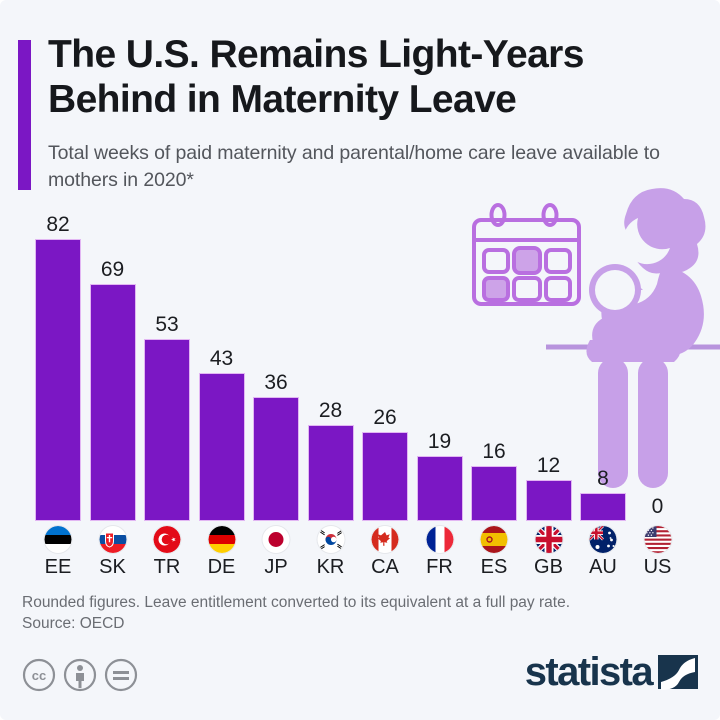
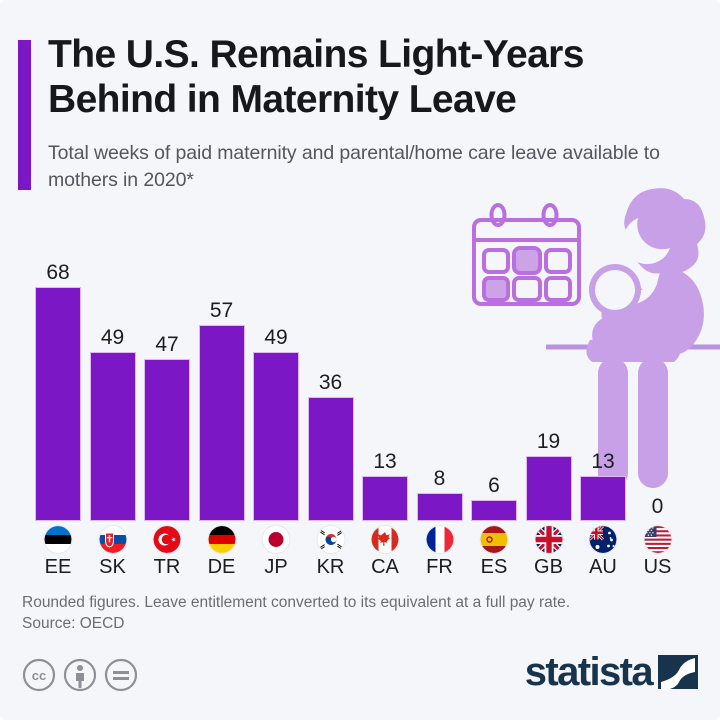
EE: 82 -> 68
SK: 69 -> 49
TR: 53 -> 47
DE: 43 -> 57
JP: 36 -> 49
KR: 28 -> 36
CA: 26 -> 13
FR: 19 -> 8
ES: 16 -> 6
GB: 12 -> 19
AU: 8 -> 13
